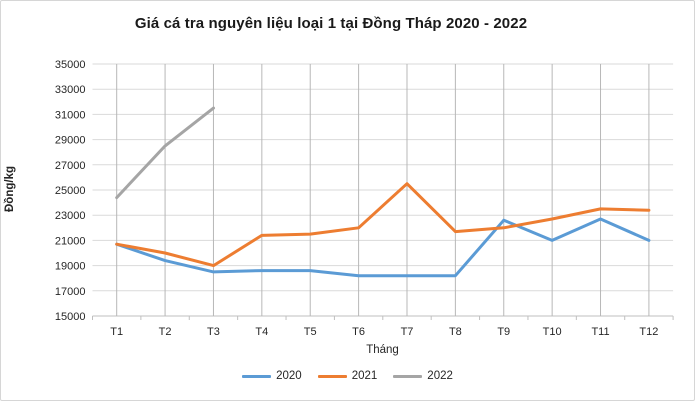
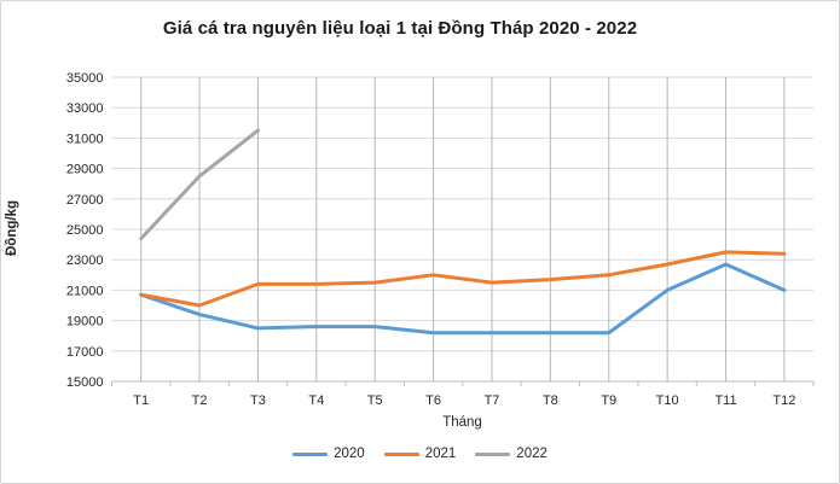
2021/T3: 19000 -> 21400
2021/T7: 25500 -> 21500
2020/T9: 22600 -> 18200
